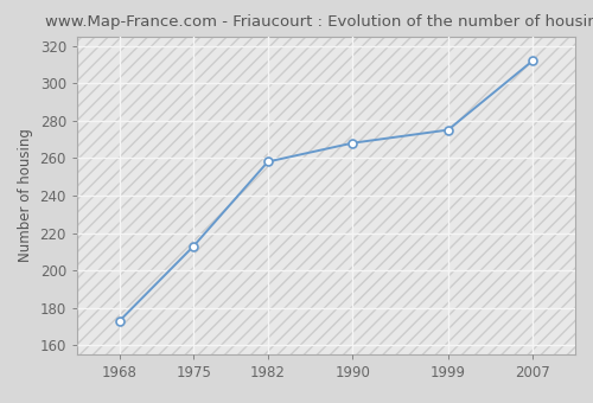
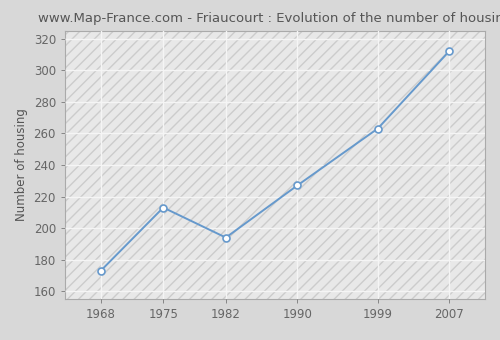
1982: 258 -> 194
1990: 268 -> 227
1999: 275 -> 263
